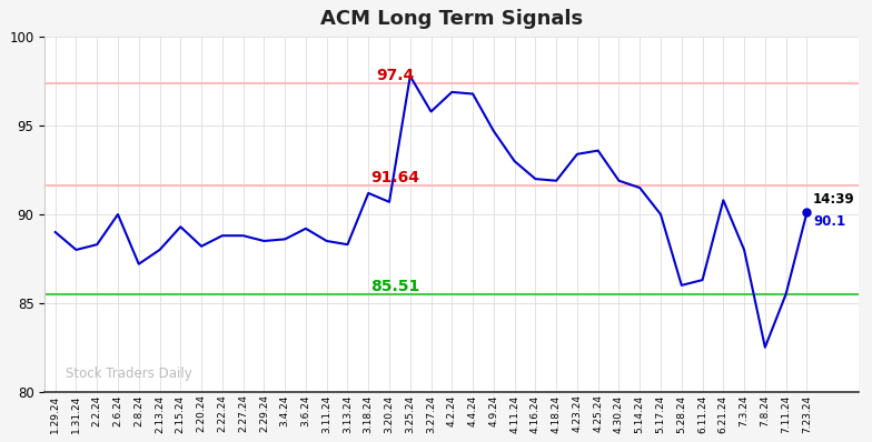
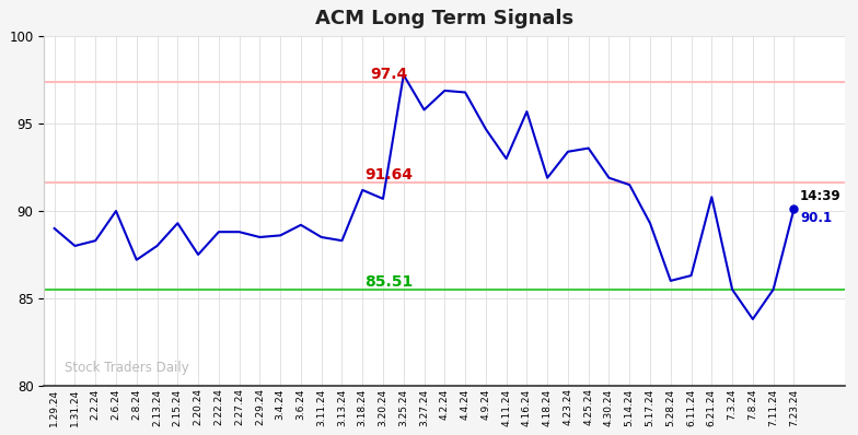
2.20.24: 88.2 -> 87.5
4.16.24: 92.0 -> 95.7
5.17.24: 90.0 -> 89.3
7.3.24: 88.0 -> 85.5
7.8.24: 82.5 -> 83.8
